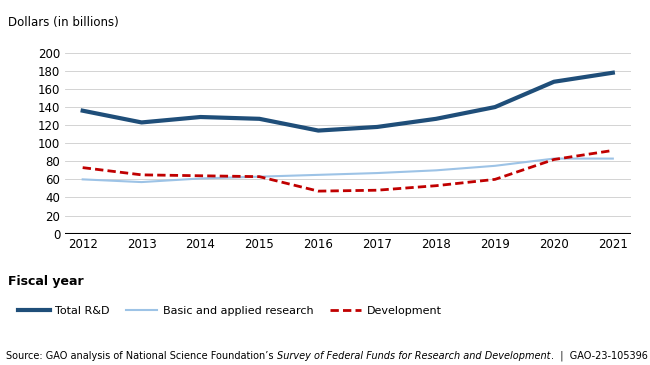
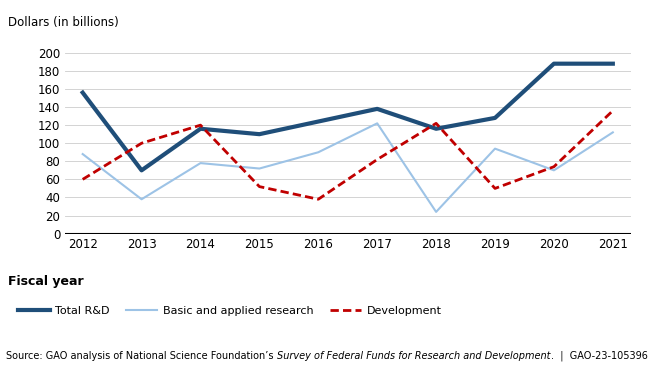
Total R&D/2012: 136 -> 156
Basic and applied research/2012: 60 -> 88
Development/2012: 73 -> 60
Total R&D/2013: 123 -> 70
Basic and applied research/2013: 57 -> 38
Development/2013: 65 -> 100
Total R&D/2014: 129 -> 116
Basic and applied research/2014: 61 -> 78
Development/2014: 64 -> 120
Total R&D/2015: 127 -> 110
Basic and applied research/2015: 63 -> 72
Development/2015: 63 -> 52
Total R&D/2016: 114 -> 124
Basic and applied research/2016: 65 -> 90
Development/2016: 47 -> 38
Total R&D/2017: 118 -> 138
Basic and applied research/2017: 67 -> 122
Development/2017: 48 -> 82
Total R&D/2018: 127 -> 116
Basic and applied research/2018: 70 -> 24
Development/2018: 53 -> 122
Total R&D/2019: 140 -> 128
Basic and applied research/2019: 75 -> 94
Development/2019: 60 -> 50
Total R&D/2020: 168 -> 188
Basic and applied research/2020: 83 -> 70
Development/2020: 82 -> 74
Total R&D/2021: 178 -> 188
Basic and applied research/2021: 83 -> 112
Development/2021: 92 -> 136
